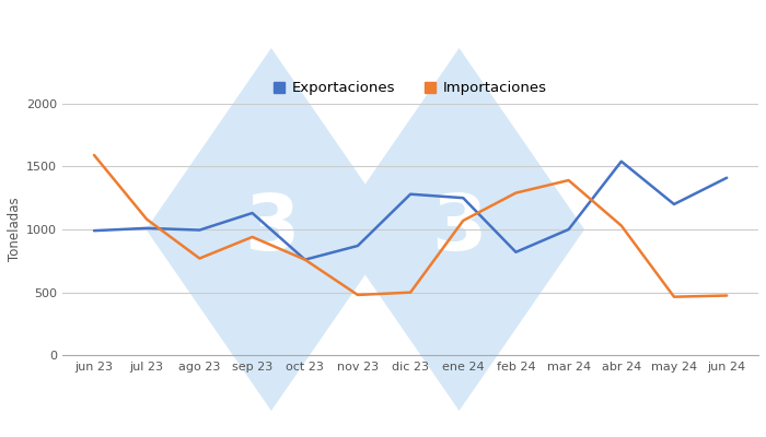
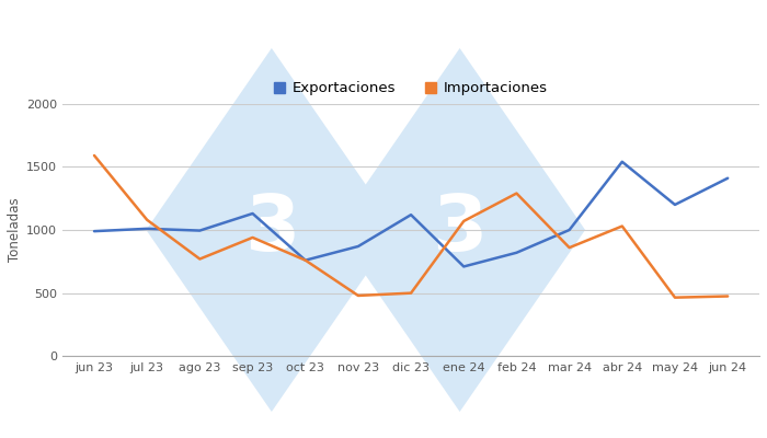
Exportaciones/dic 23: 1280 -> 1120
Exportaciones/ene 24: 1250 -> 710
Importaciones/mar 24: 1390 -> 860
